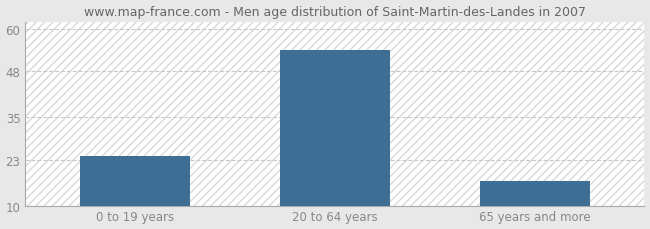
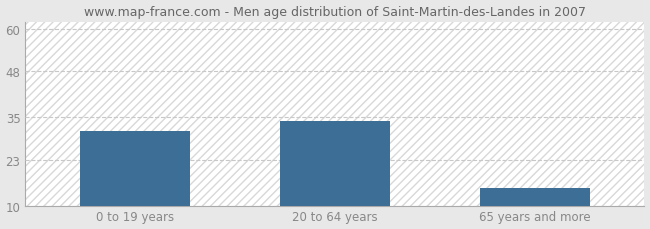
0 to 19 years: 24 -> 31
20 to 64 years: 54 -> 34
65 years and more: 17 -> 15
